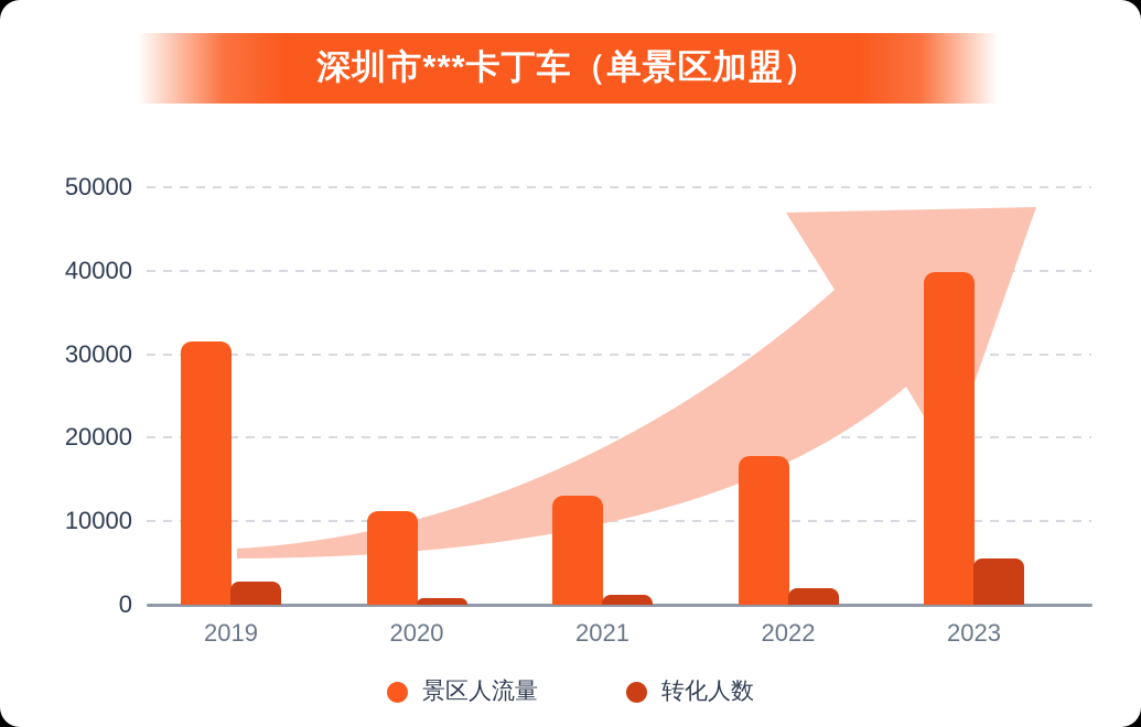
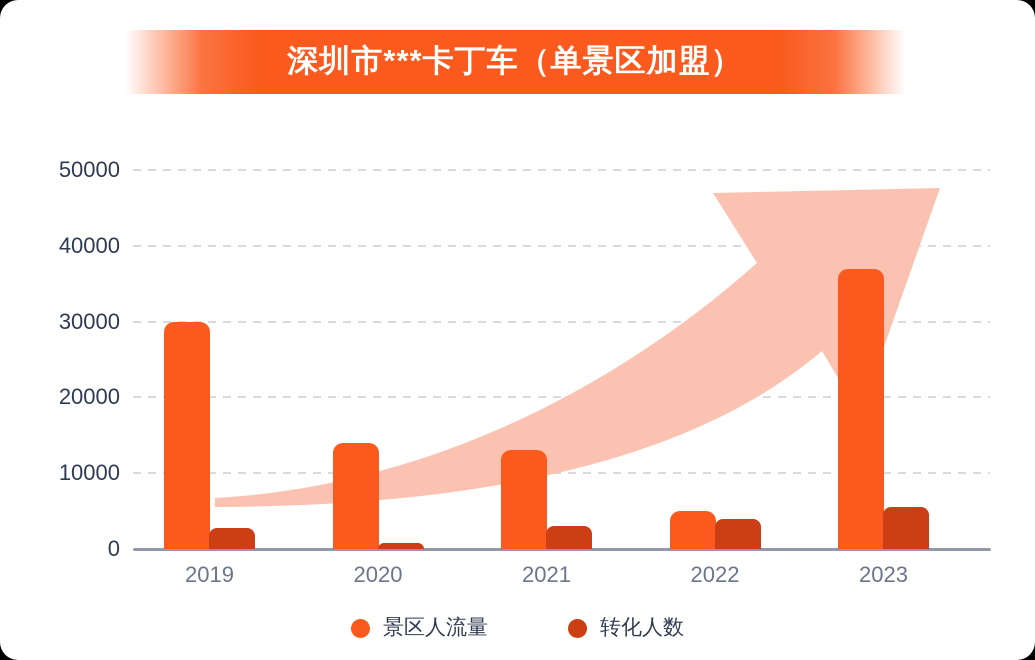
景区人流量/2019: 32000 -> 30000
景区人流量/2020: 11000 -> 14000
转化人数/2021: 1000 -> 3000
景区人流量/2022: 18000 -> 5000
转化人数/2022: 2000 -> 4000
景区人流量/2023: 40000 -> 37000
